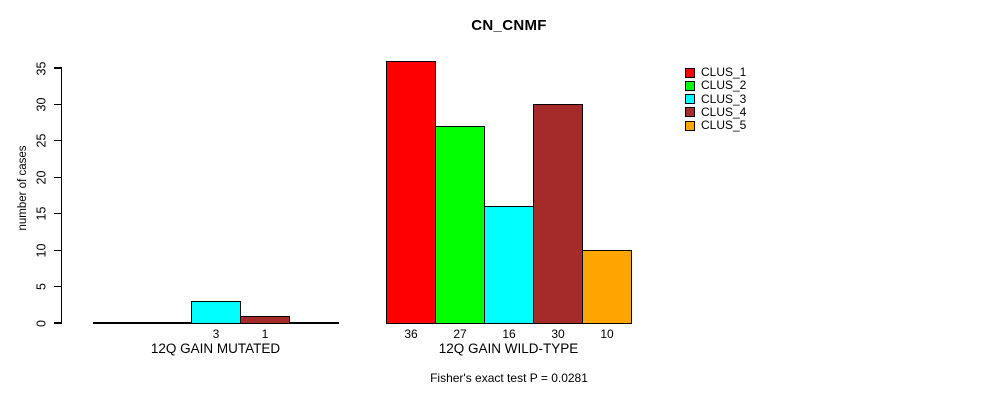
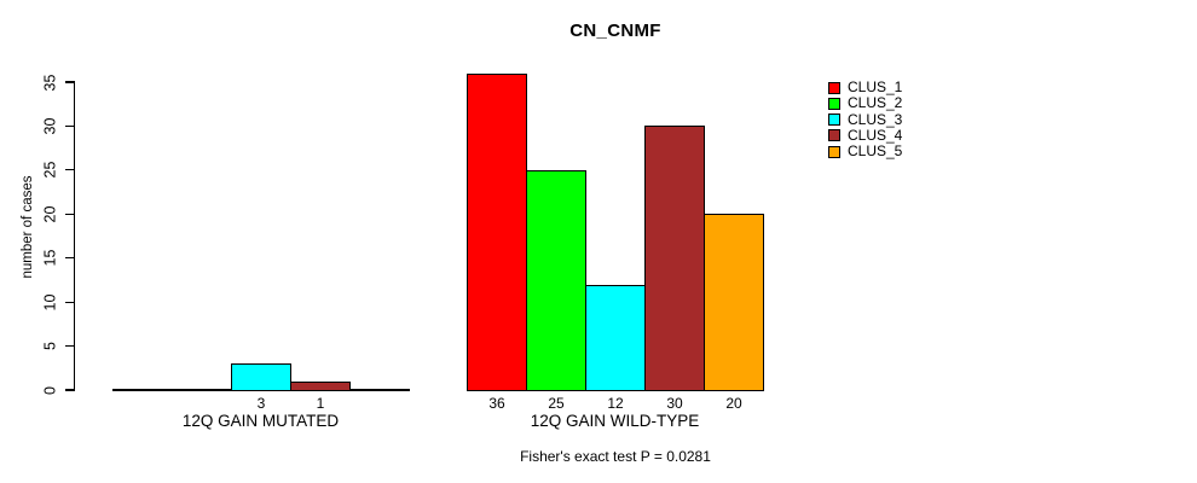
CLUS_2/12Q GAIN WILD-TYPE: 27 -> 25
CLUS_3/12Q GAIN WILD-TYPE: 16 -> 12
CLUS_5/12Q GAIN WILD-TYPE: 10 -> 20
